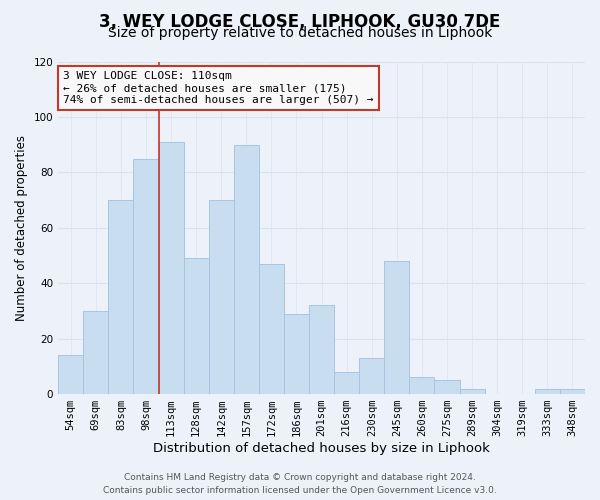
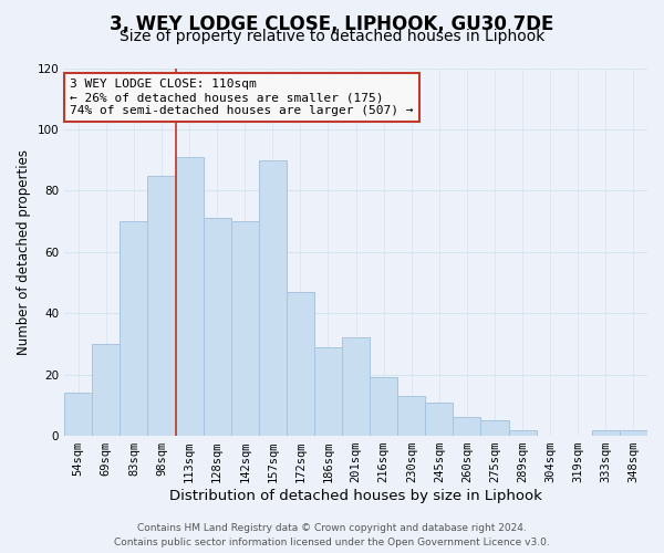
128sqm: 49 -> 71
216sqm: 8 -> 19
245sqm: 48 -> 11
